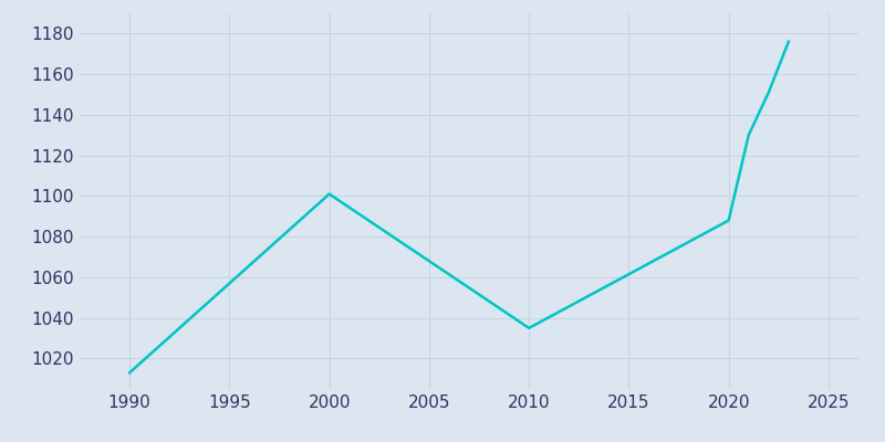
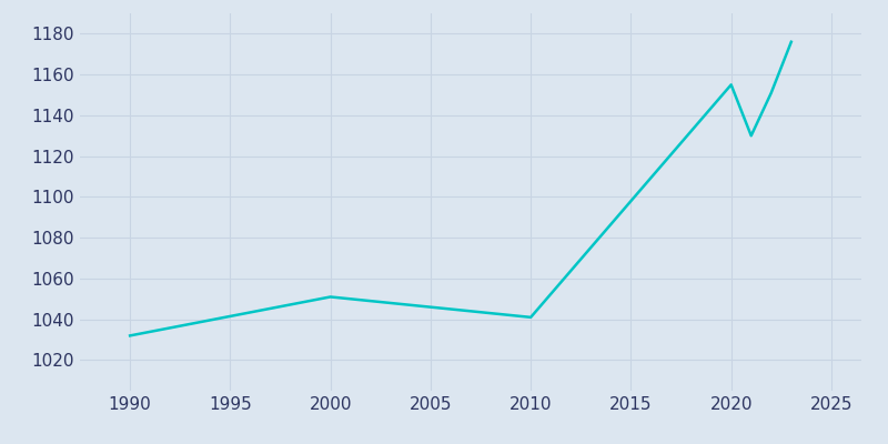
1990: 1013 -> 1032
2000: 1101 -> 1051
2010: 1035 -> 1041
2020: 1088 -> 1155
